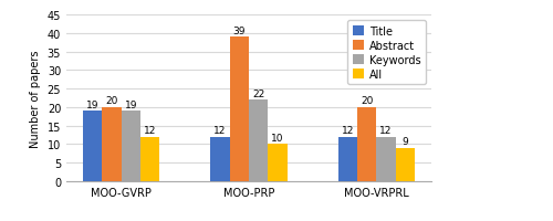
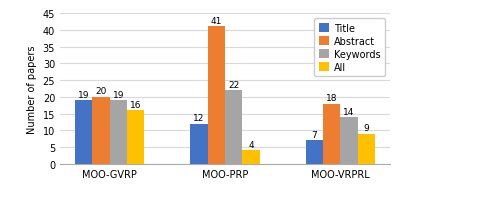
All/MOO-GVRP: 12 -> 16
Abstract/MOO-PRP: 39 -> 41
All/MOO-PRP: 10 -> 4
Title/MOO-VRPRL: 12 -> 7
Abstract/MOO-VRPRL: 20 -> 18
Keywords/MOO-VRPRL: 12 -> 14
